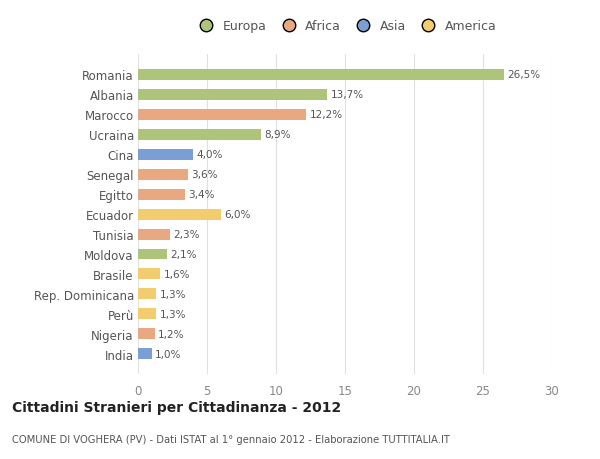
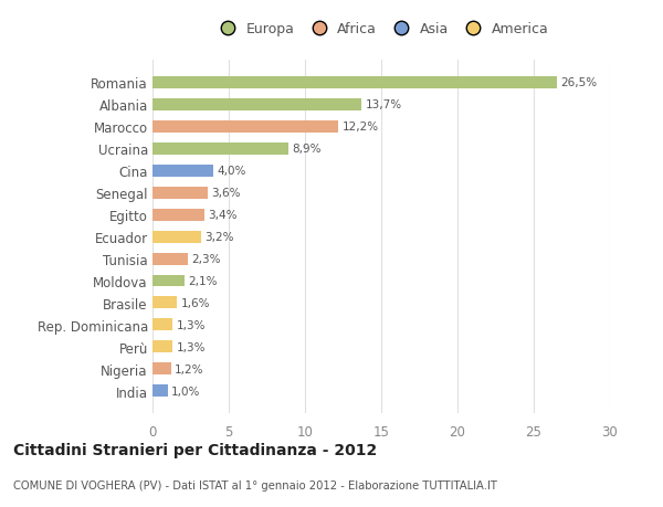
Ecuador: 6,0% -> 3,2%
